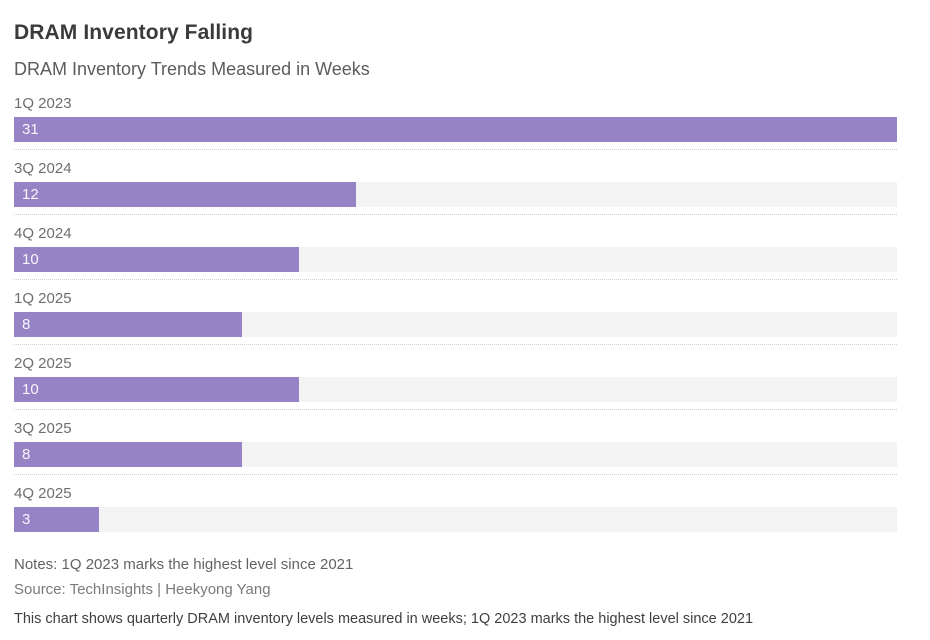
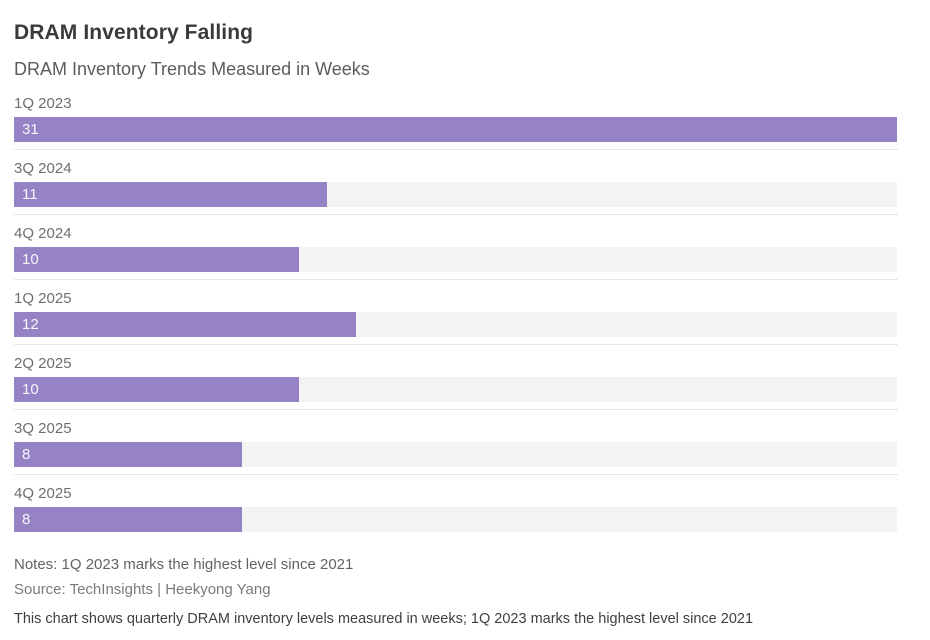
3Q 2024: 12 -> 11
1Q 2025: 8 -> 12
4Q 2025: 3 -> 8
